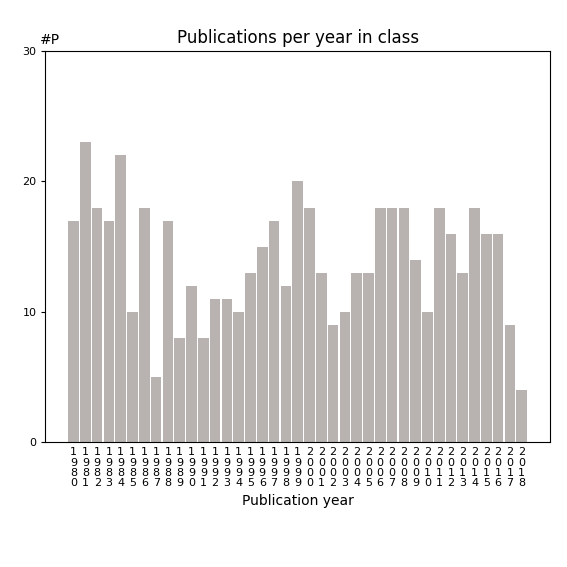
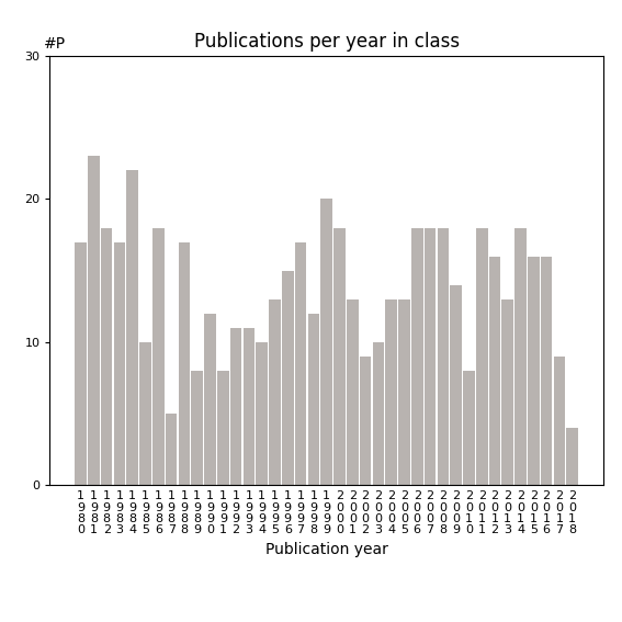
2 0 1 0: 10 -> 8
